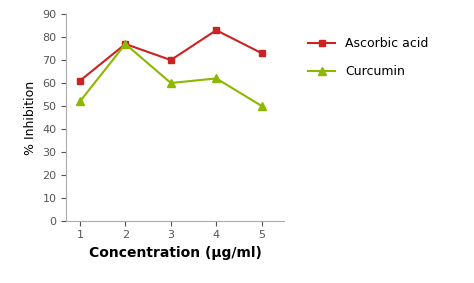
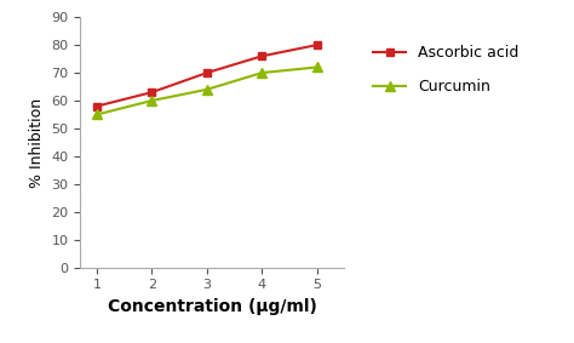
Ascorbic acid/1: 61 -> 58
Curcumin/1: 52 -> 55
Ascorbic acid/2: 77 -> 63
Curcumin/2: 77 -> 60
Curcumin/3: 60 -> 64
Ascorbic acid/4: 83 -> 76
Curcumin/4: 62 -> 70
Ascorbic acid/5: 73 -> 80
Curcumin/5: 50 -> 72
